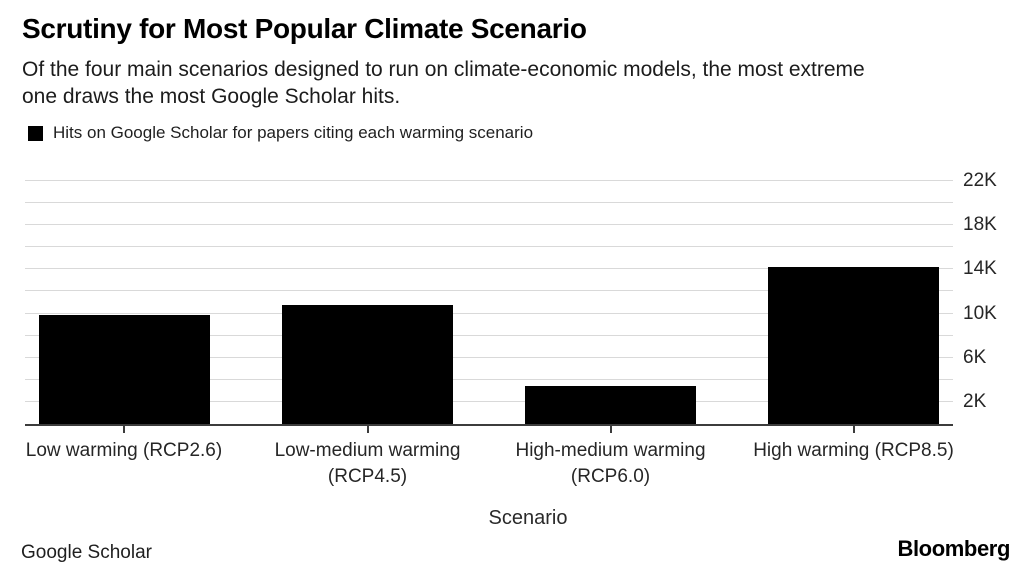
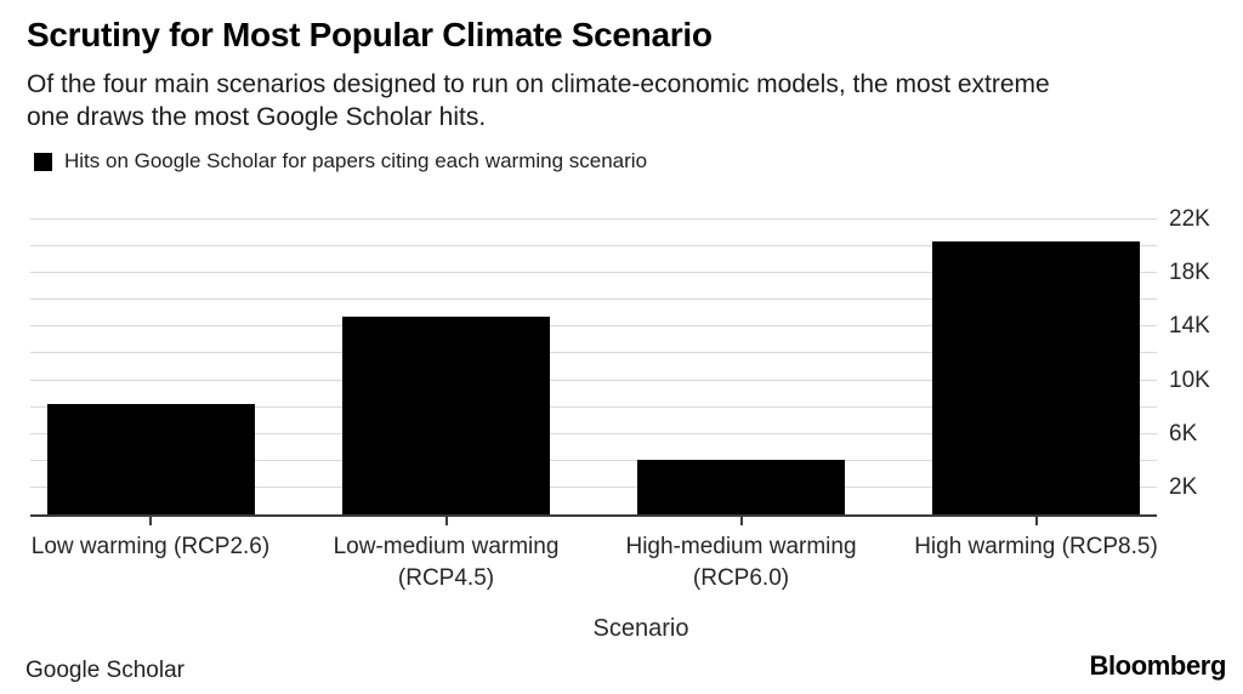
Low warming (RCP2.6): 9.9K -> 8.2K
Low-medium warming (RCP4.5): 10.8K -> 14.8K
High-medium warming (RCP6.0): 3.4K -> 4.1K
High warming (RCP8.5): 14.2K -> 20.4K
